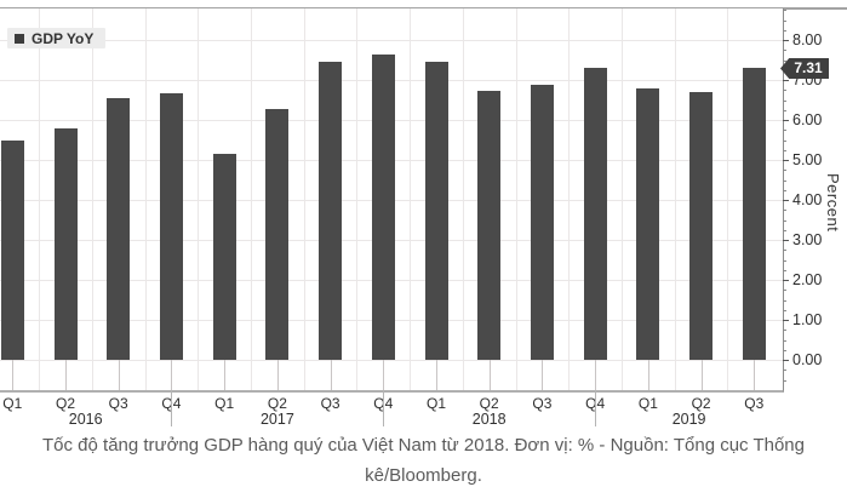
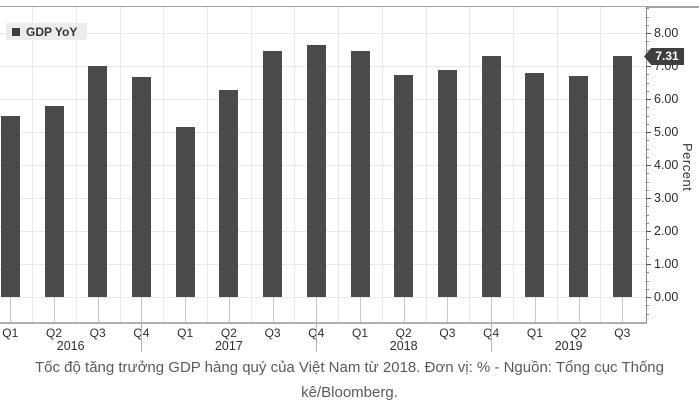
Q3 2016: 6.6 -> 7.0
